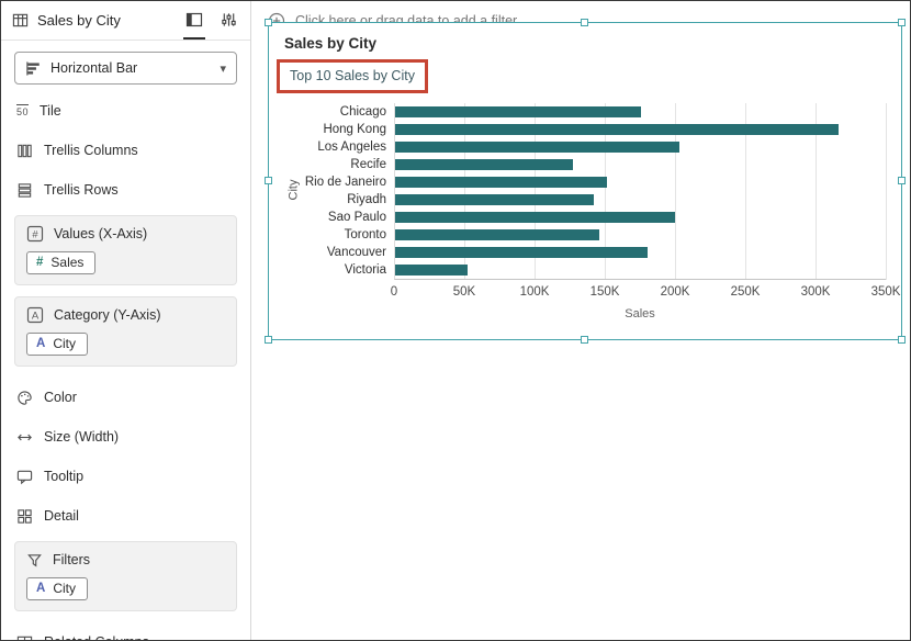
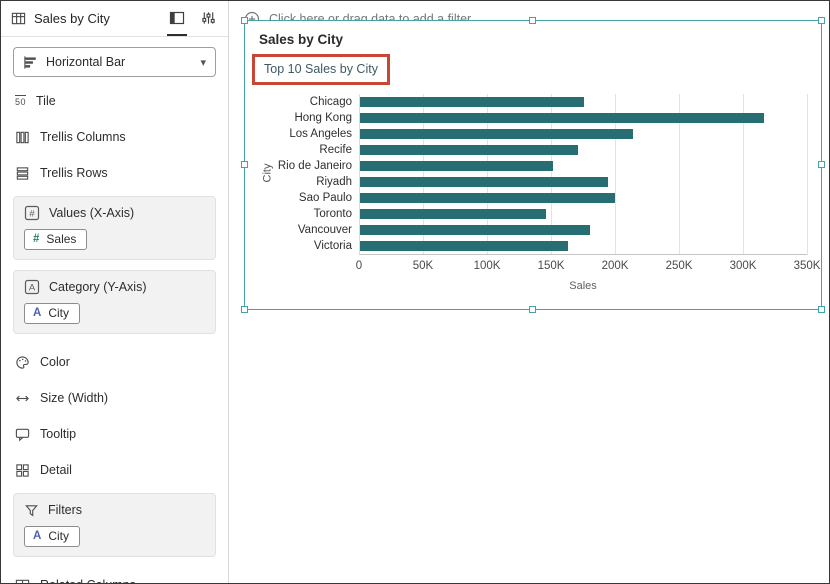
Los Angeles: 203K -> 214K
Recife: 127K -> 171K
Riyadh: 142K -> 194K
Victoria: 52K -> 163K
